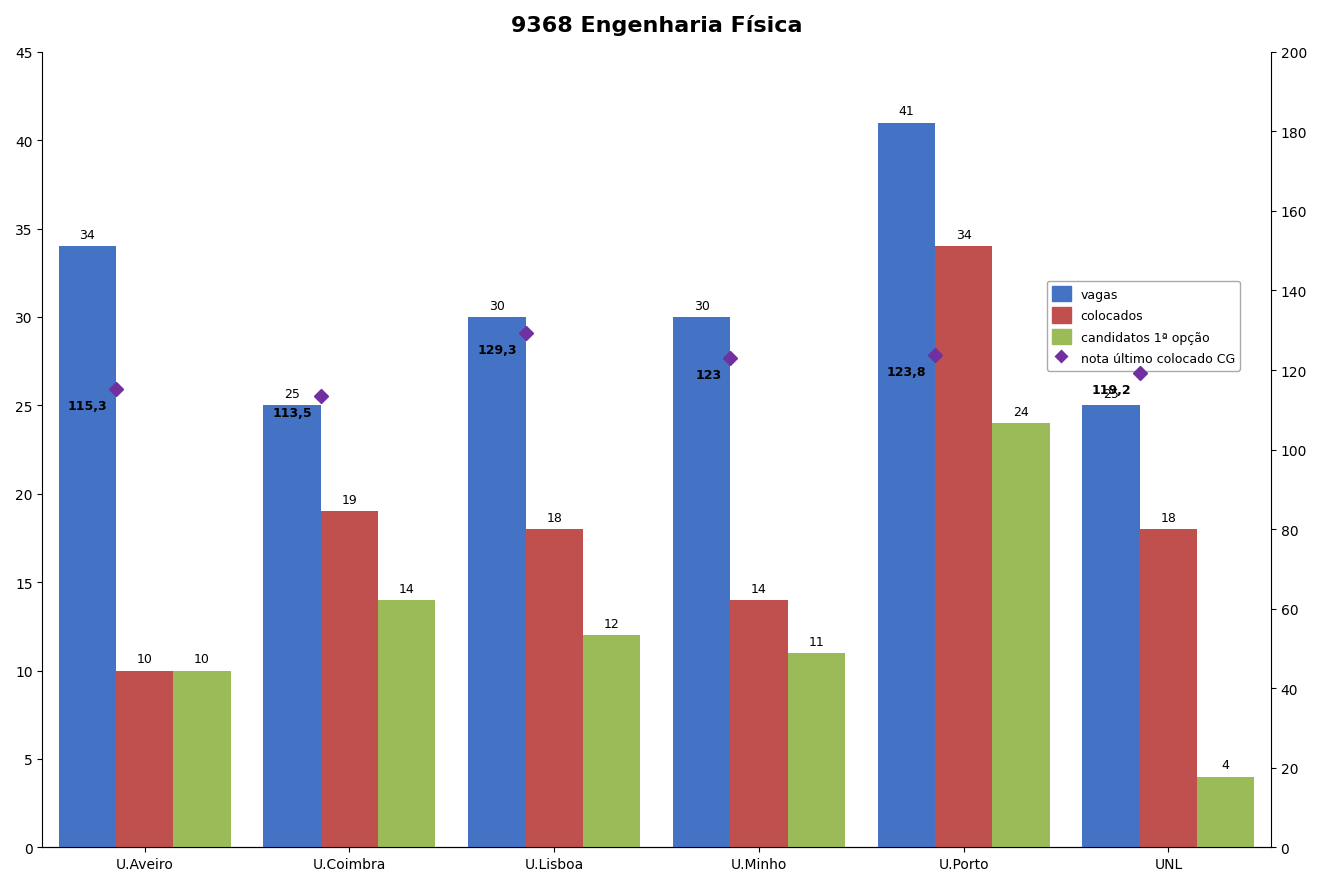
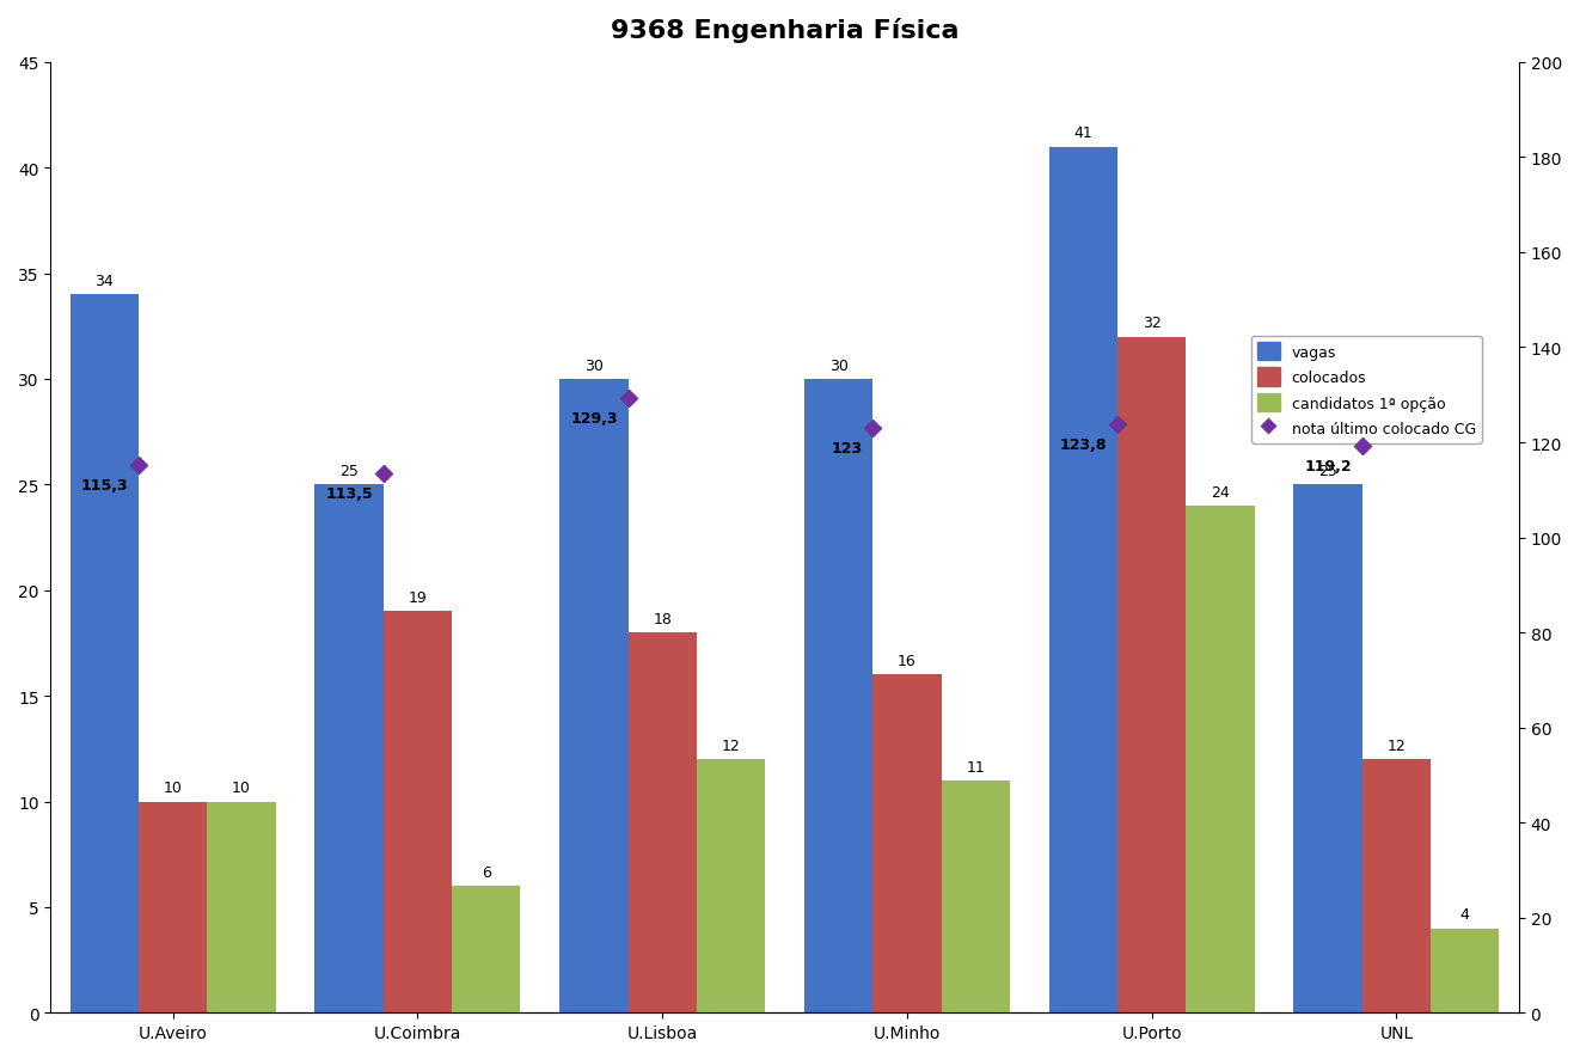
candidatos 1ª opção/U.Coimbra: 14 -> 6
colocados/U.Minho: 14 -> 16
colocados/U.Porto: 34 -> 32
colocados/UNL: 18 -> 12
